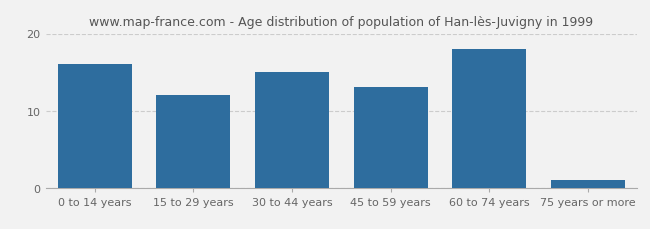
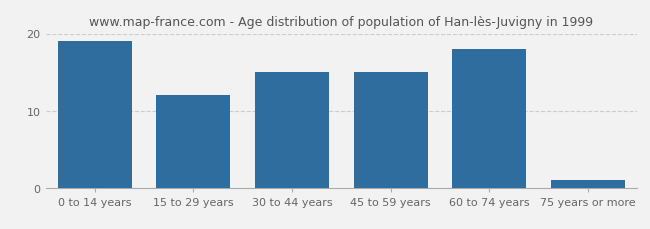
0 to 14 years: 16 -> 19
45 to 59 years: 13 -> 15
